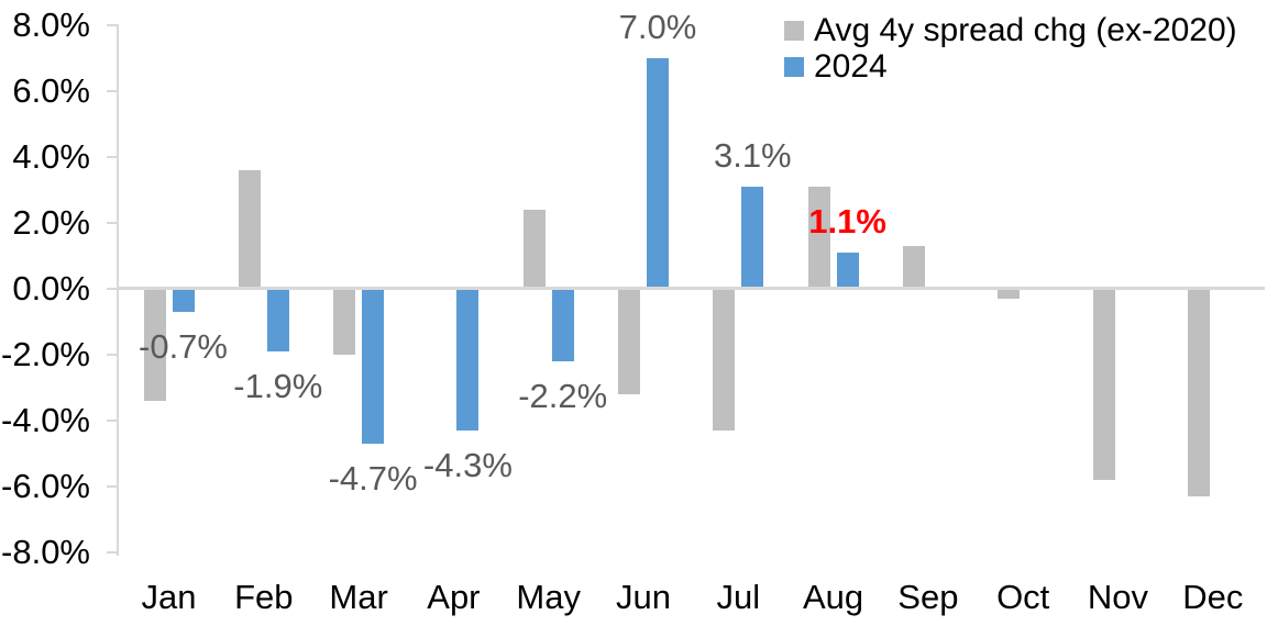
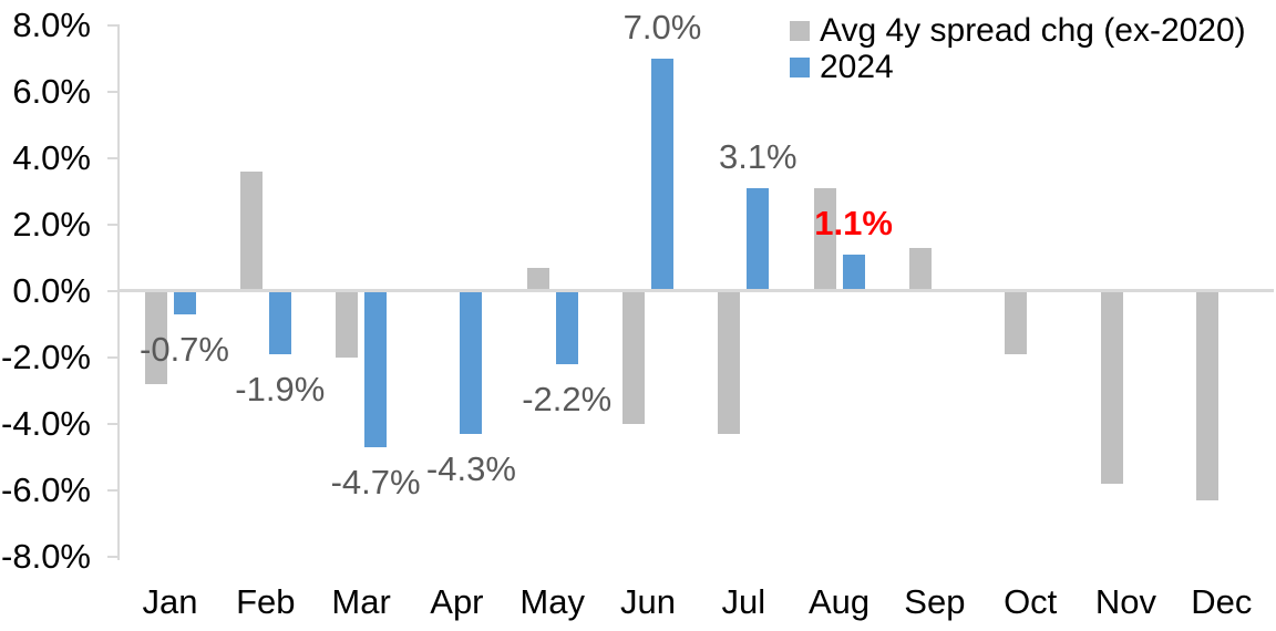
Avg 4y spread chg (ex-2020)/Jan: -3.4% -> -2.8%
Avg 4y spread chg (ex-2020)/May: 2.4% -> 0.7%
Avg 4y spread chg (ex-2020)/Jun: -3.2% -> -4.0%
Avg 4y spread chg (ex-2020)/Oct: -0.3% -> -1.9%
